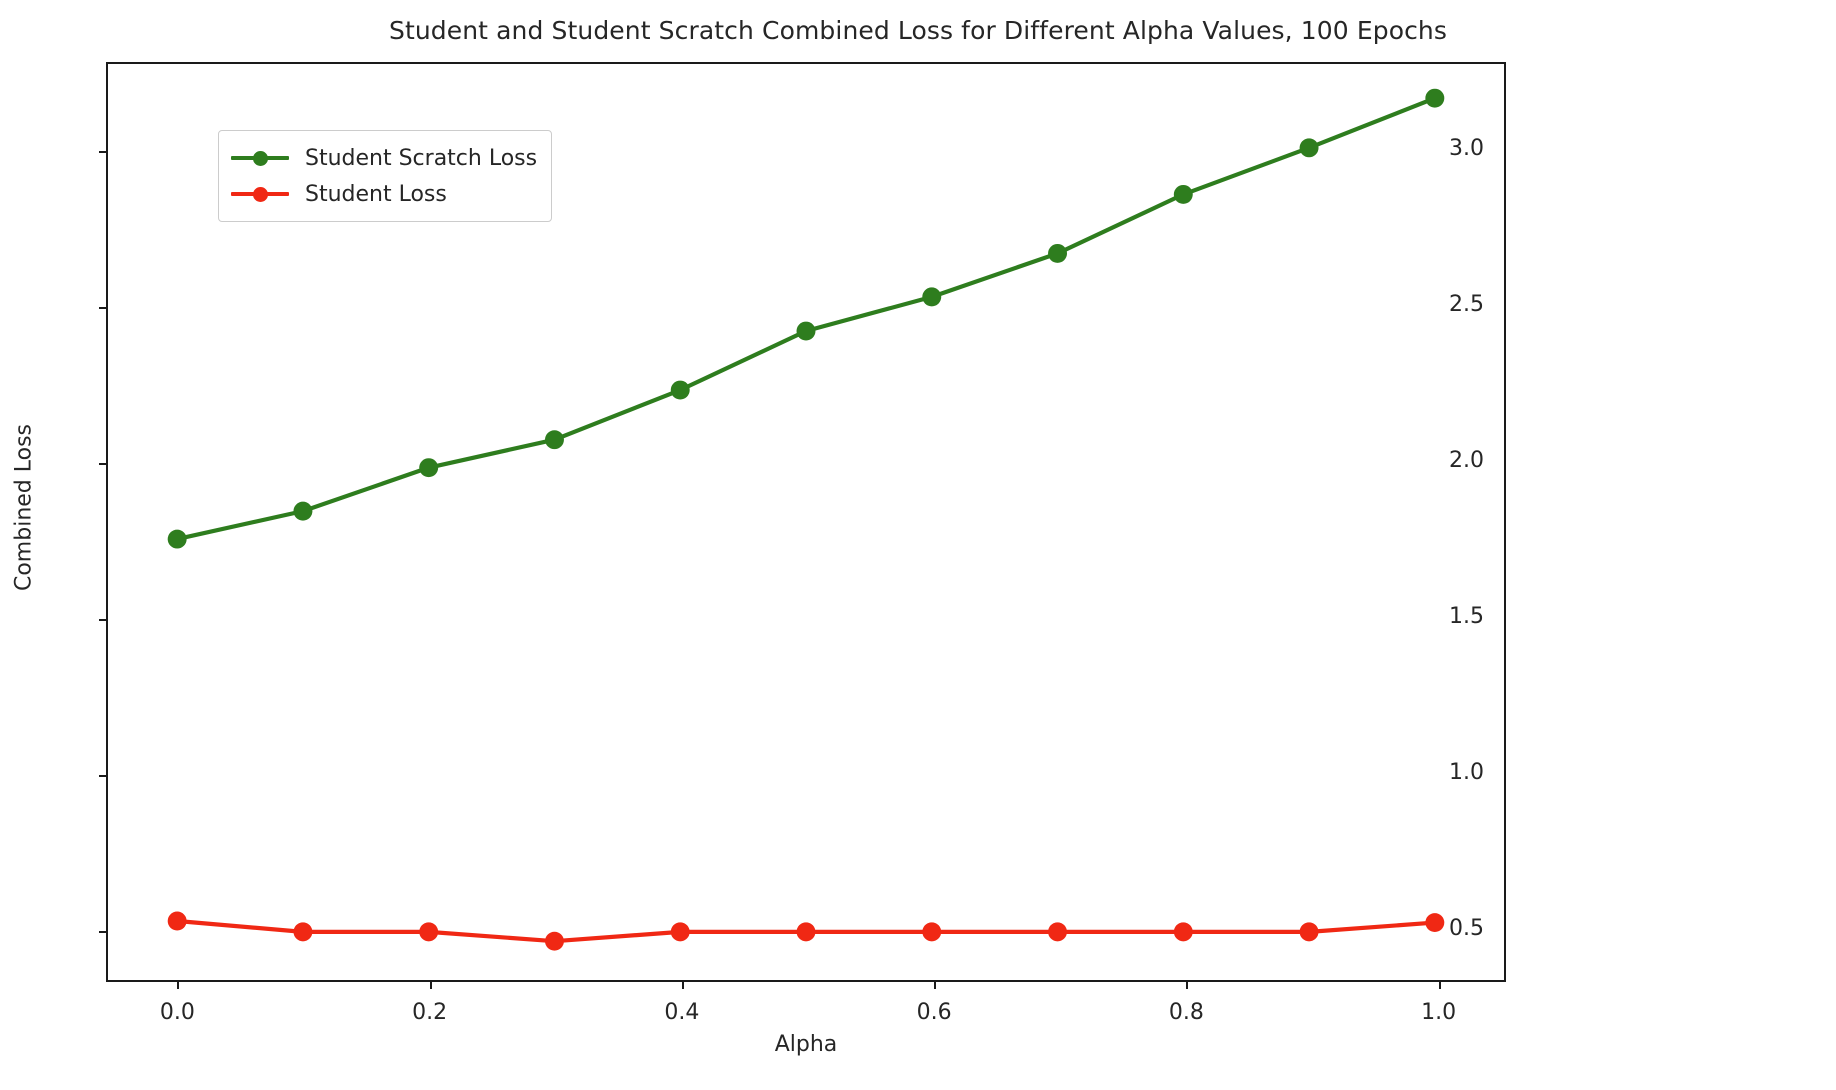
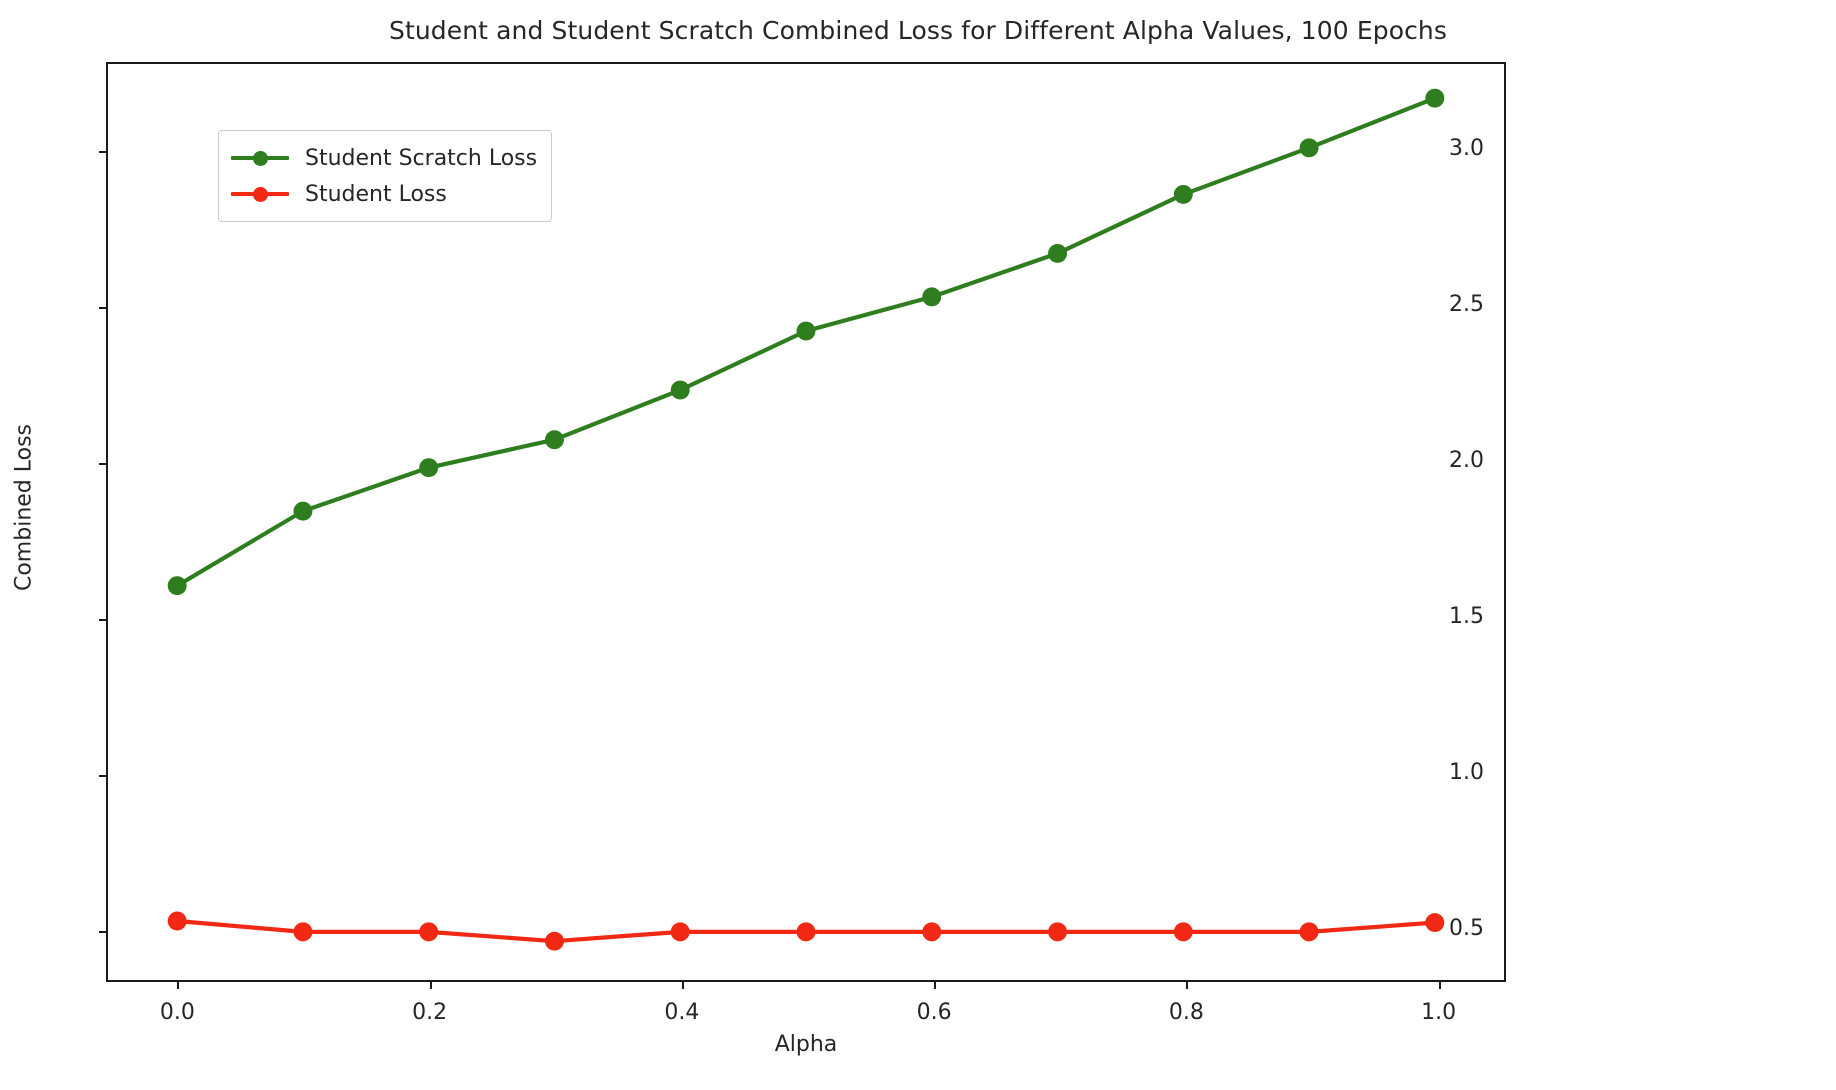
Student Scratch Loss/0.0: 1.75 -> 1.60
